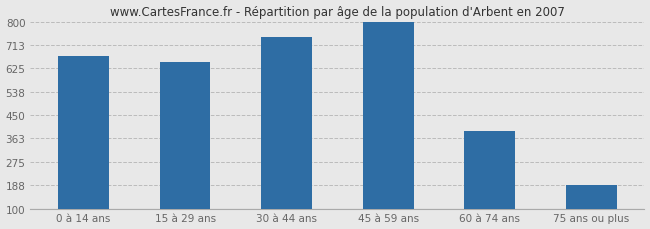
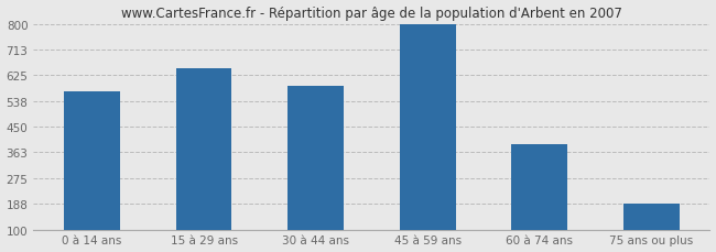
0 à 14 ans: 672 -> 570
30 à 44 ans: 742 -> 590
